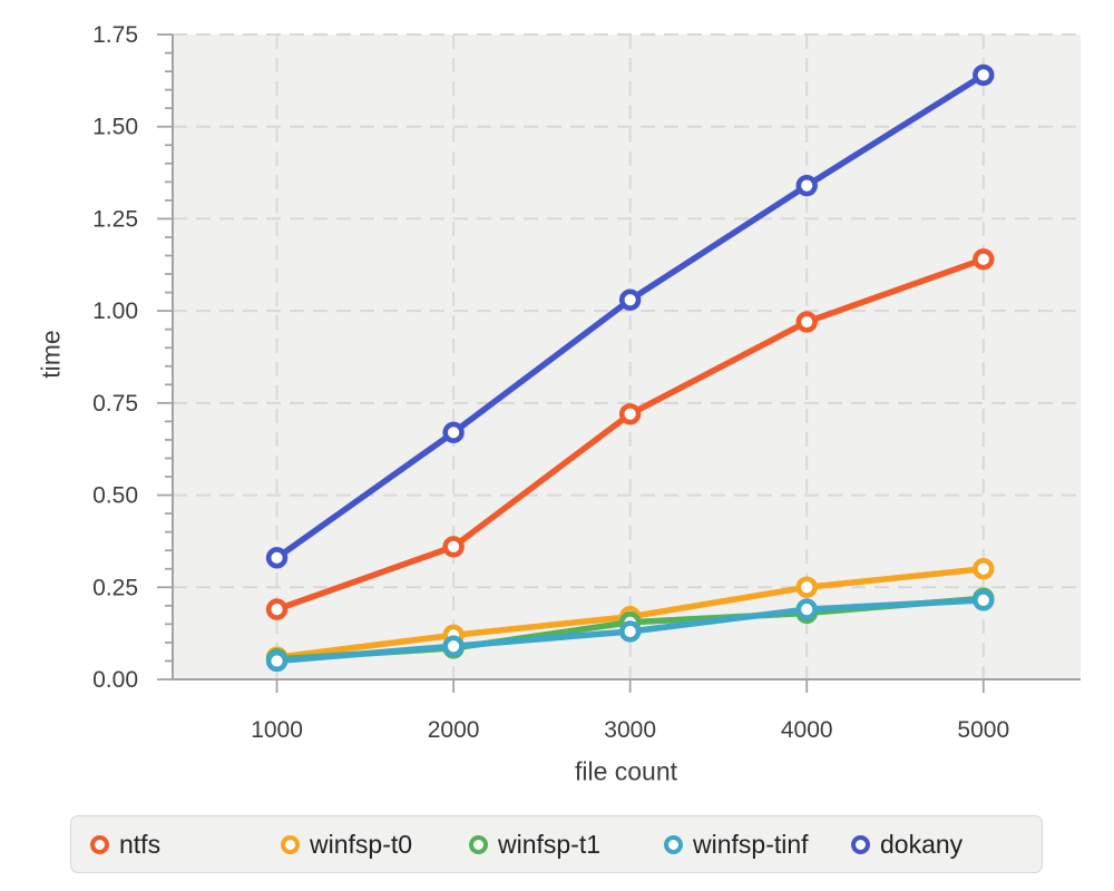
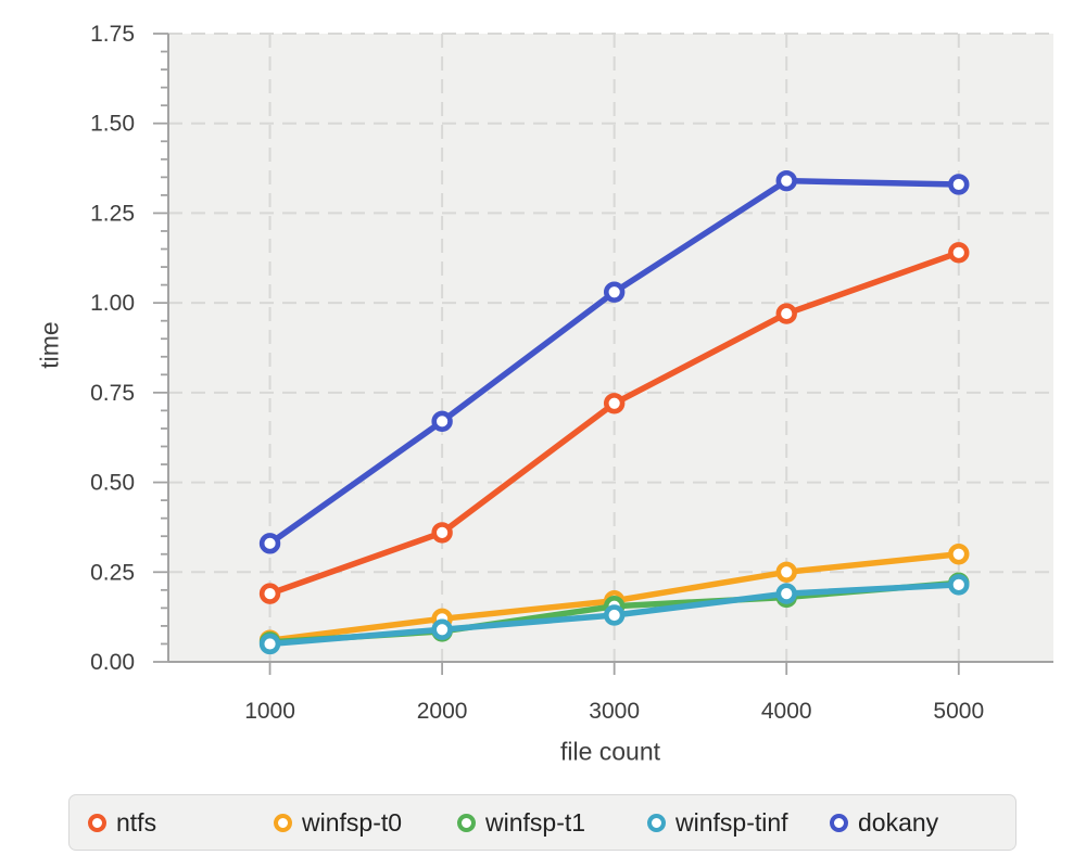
dokany/5000: 1.64 -> 1.33
